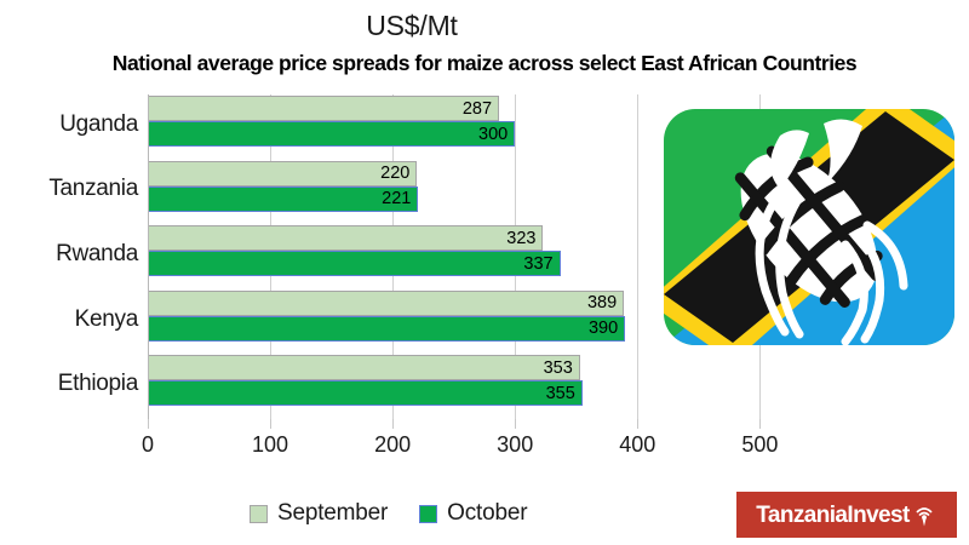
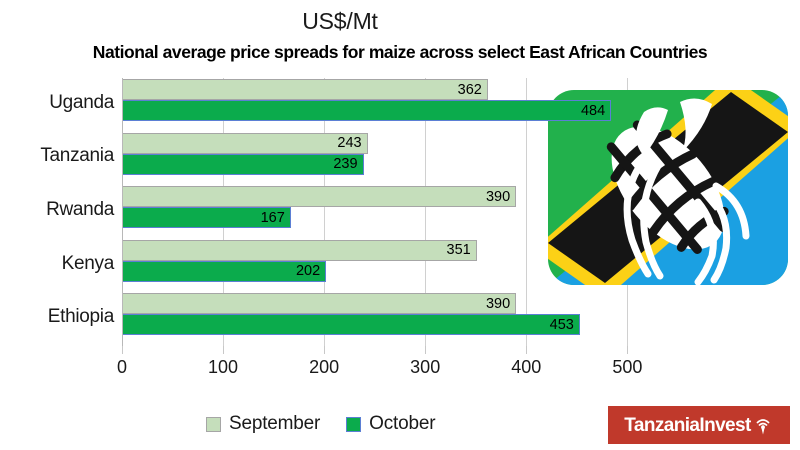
September/Uganda: 287 -> 362
October/Uganda: 300 -> 484
September/Tanzania: 220 -> 243
October/Tanzania: 221 -> 239
September/Rwanda: 323 -> 390
October/Rwanda: 337 -> 167
September/Kenya: 389 -> 351
October/Kenya: 390 -> 202
September/Ethiopia: 353 -> 390
October/Ethiopia: 355 -> 453
